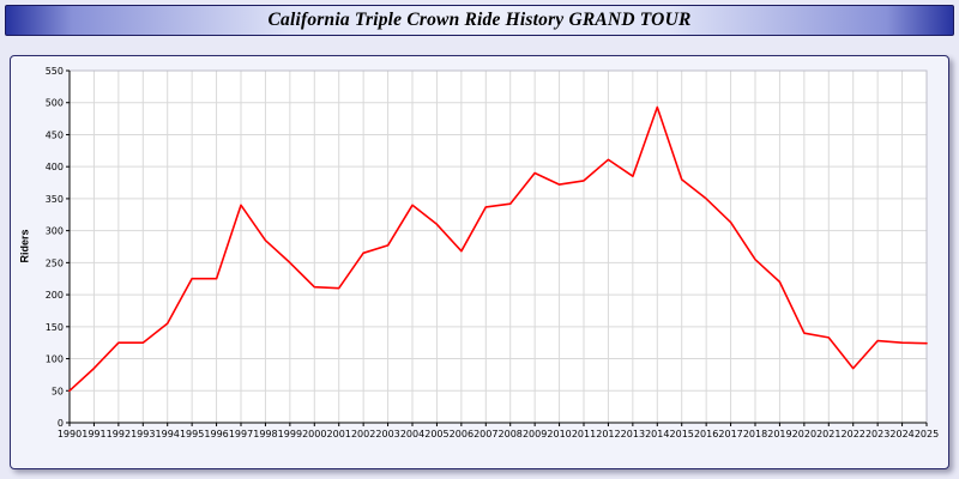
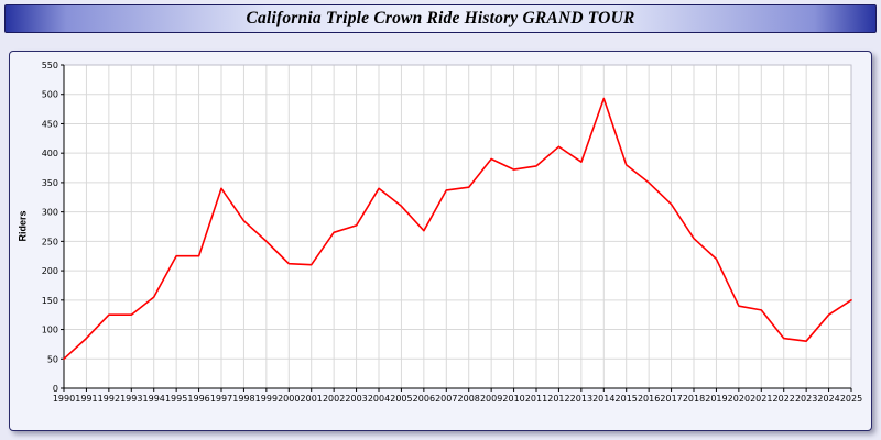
2023: 130 -> 80
2025: 120 -> 150
